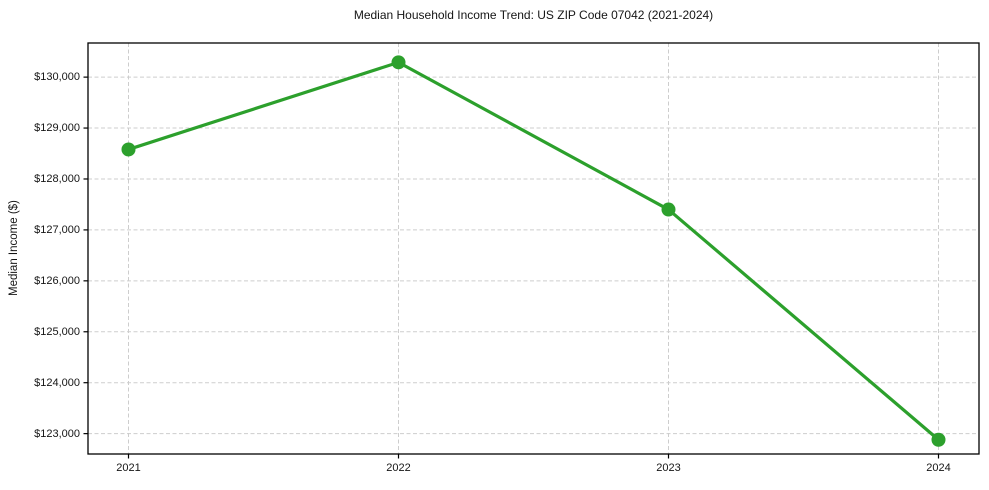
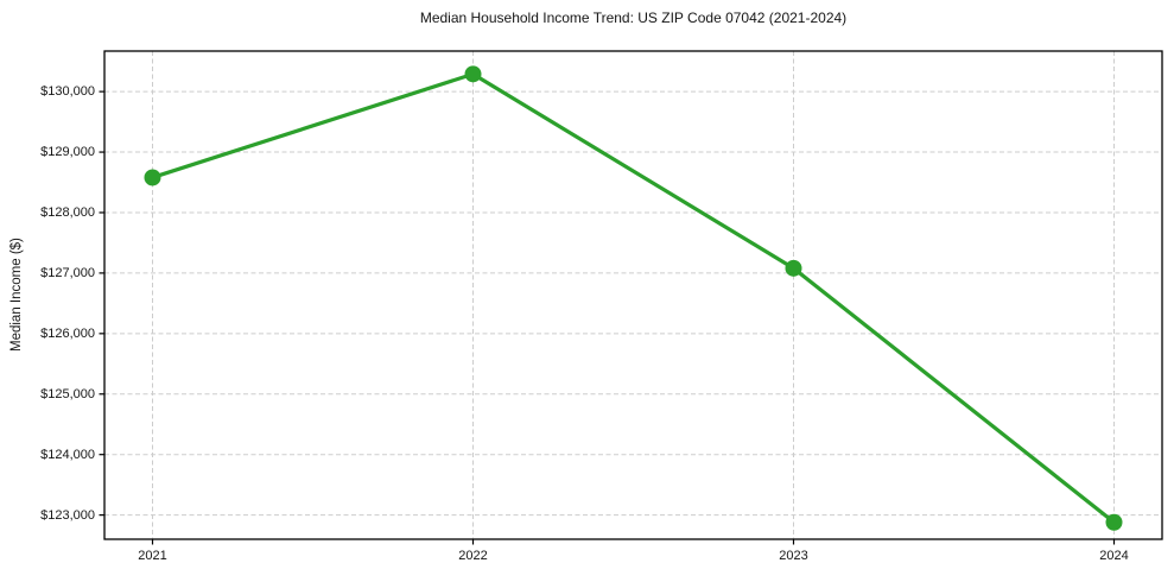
2023: $127400 -> $127100
